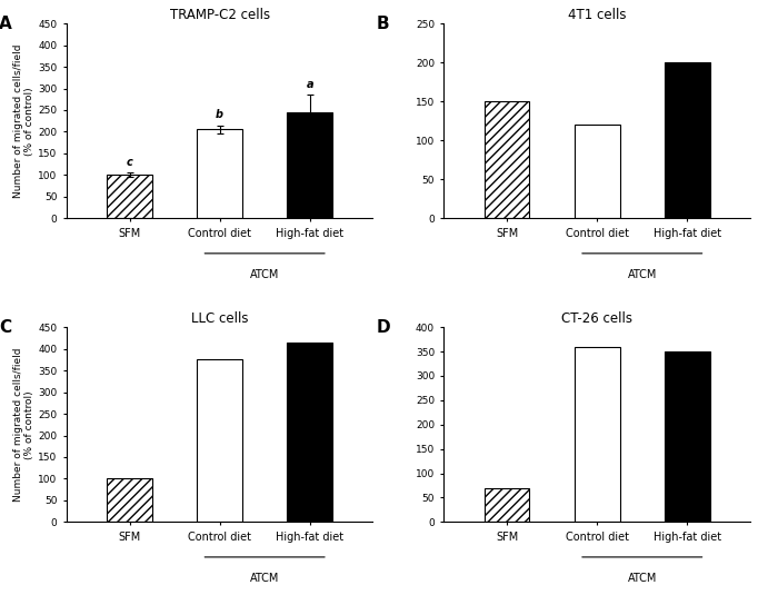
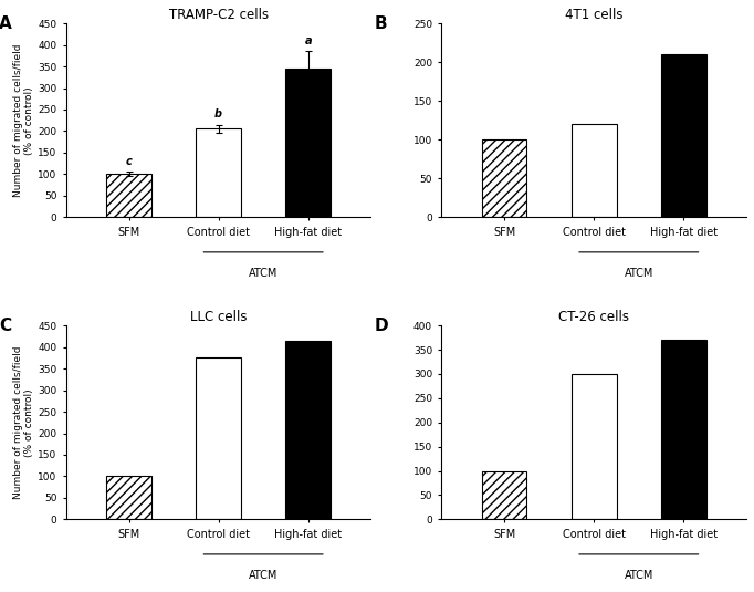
TRAMP-C2 cells/High-fat diet: 245 -> 345
4T1 cells/SFM: 150 -> 100
4T1 cells/High-fat diet: 200 -> 210
CT-26 cells/SFM: 70 -> 100
CT-26 cells/Control diet: 360 -> 300
CT-26 cells/High-fat diet: 350 -> 370
